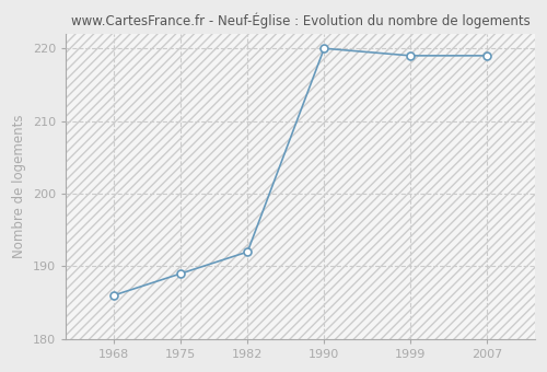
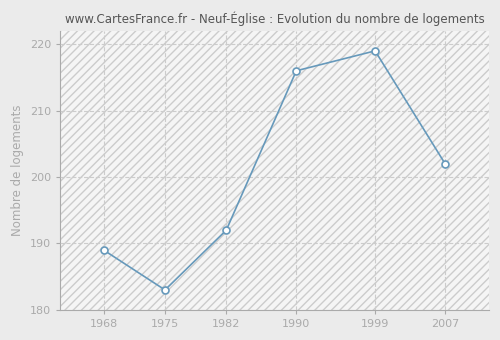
1968: 186 -> 189
1975: 189 -> 183
1990: 220 -> 216
2007: 219 -> 202
